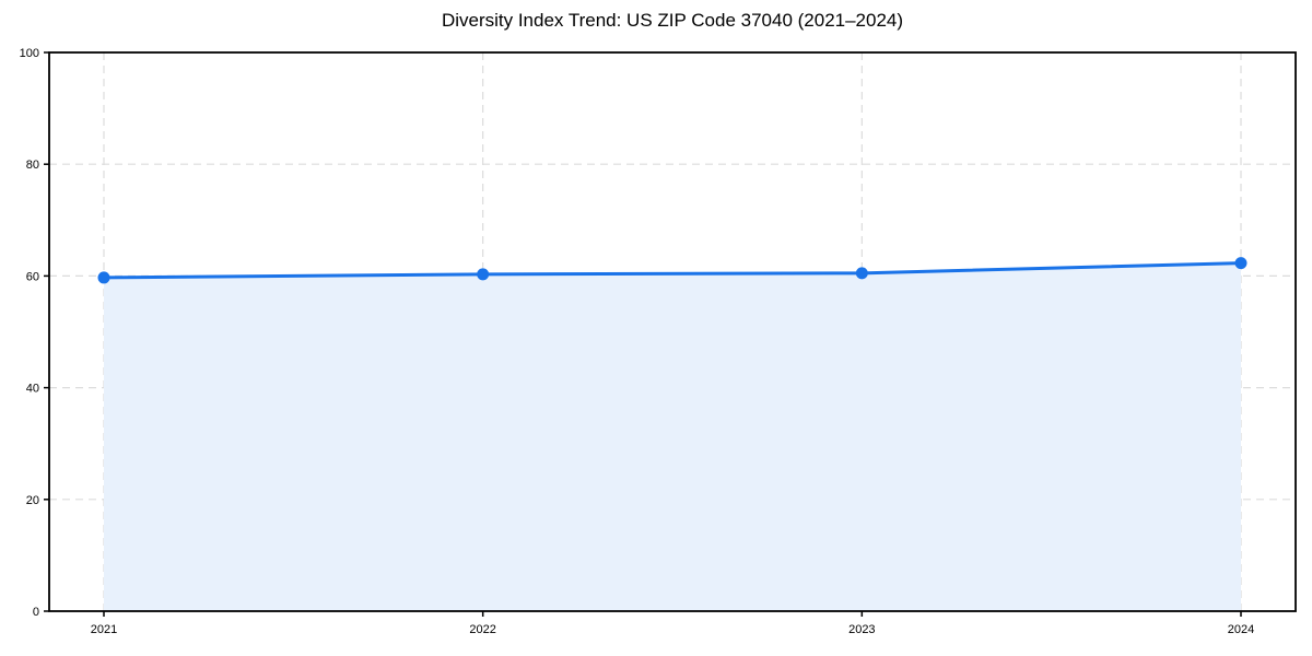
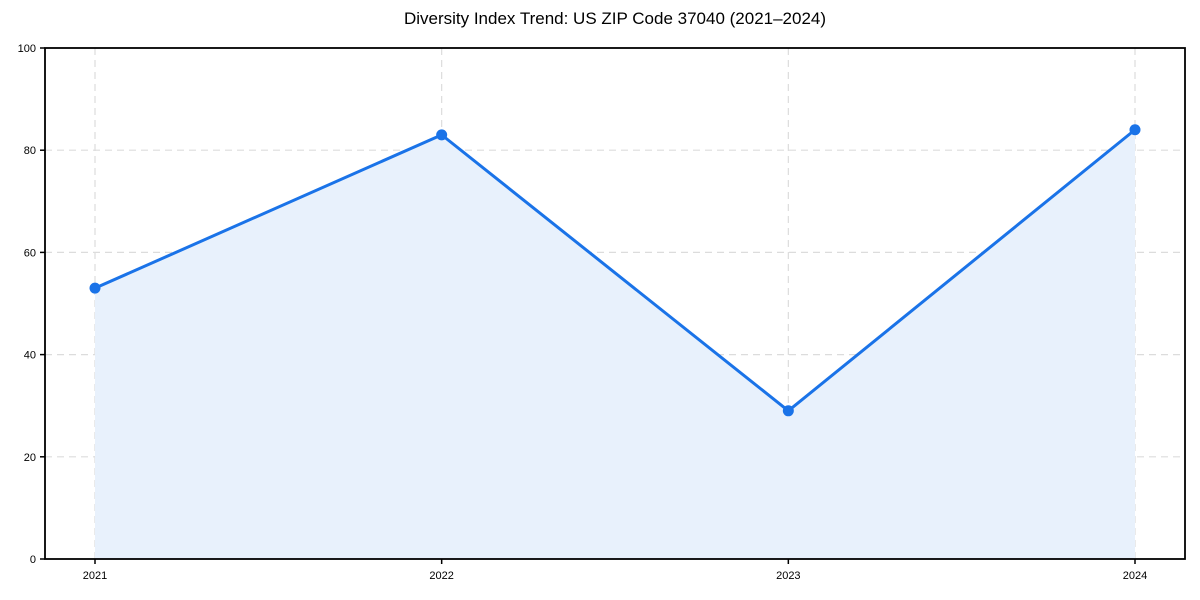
2021: 60 -> 53
2022: 60 -> 83
2023: 60 -> 29
2024: 62 -> 84
